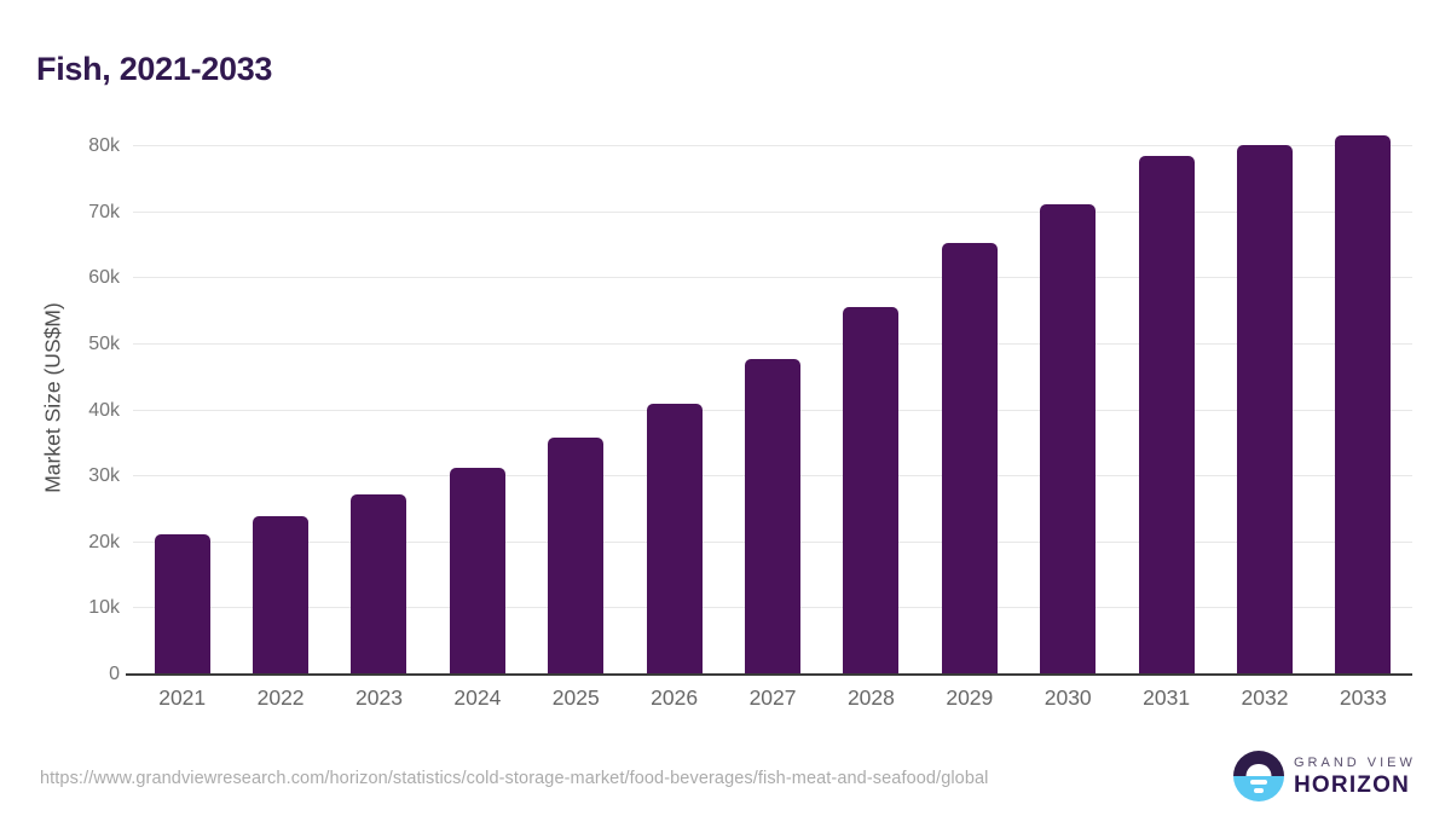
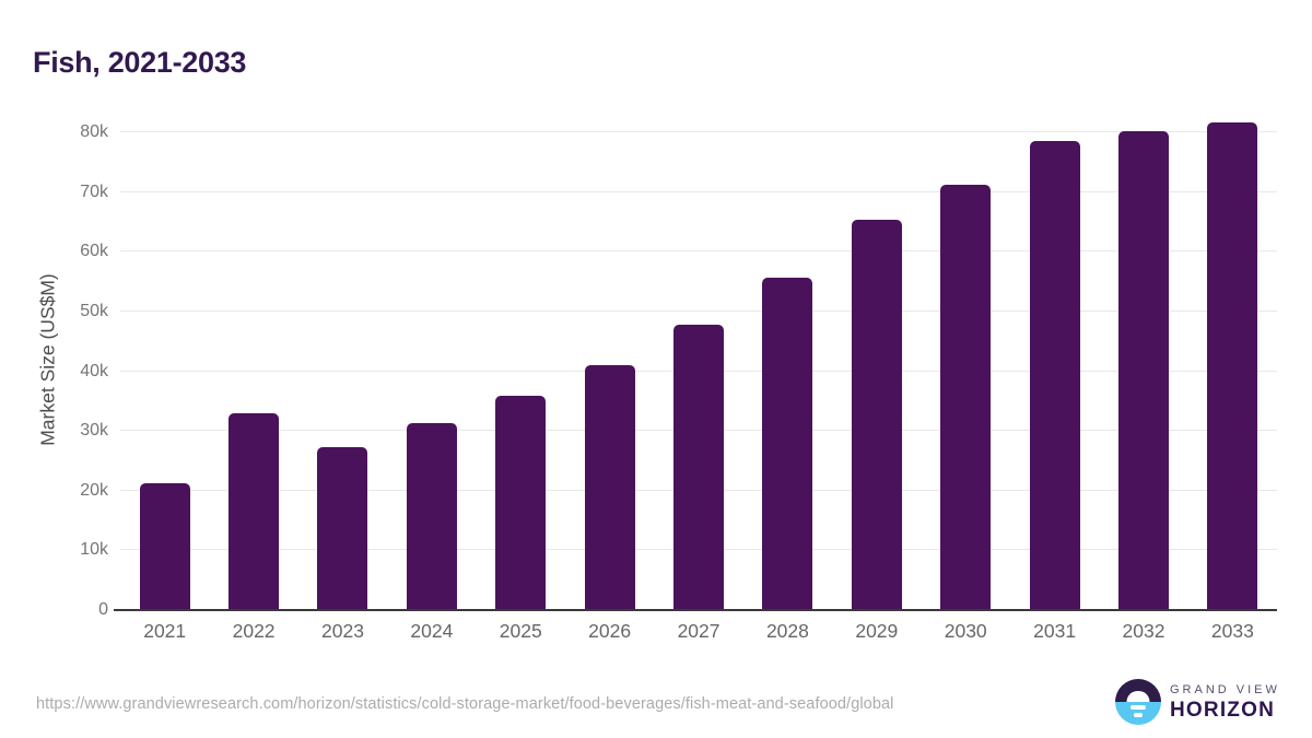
2022: 24k -> 33k
